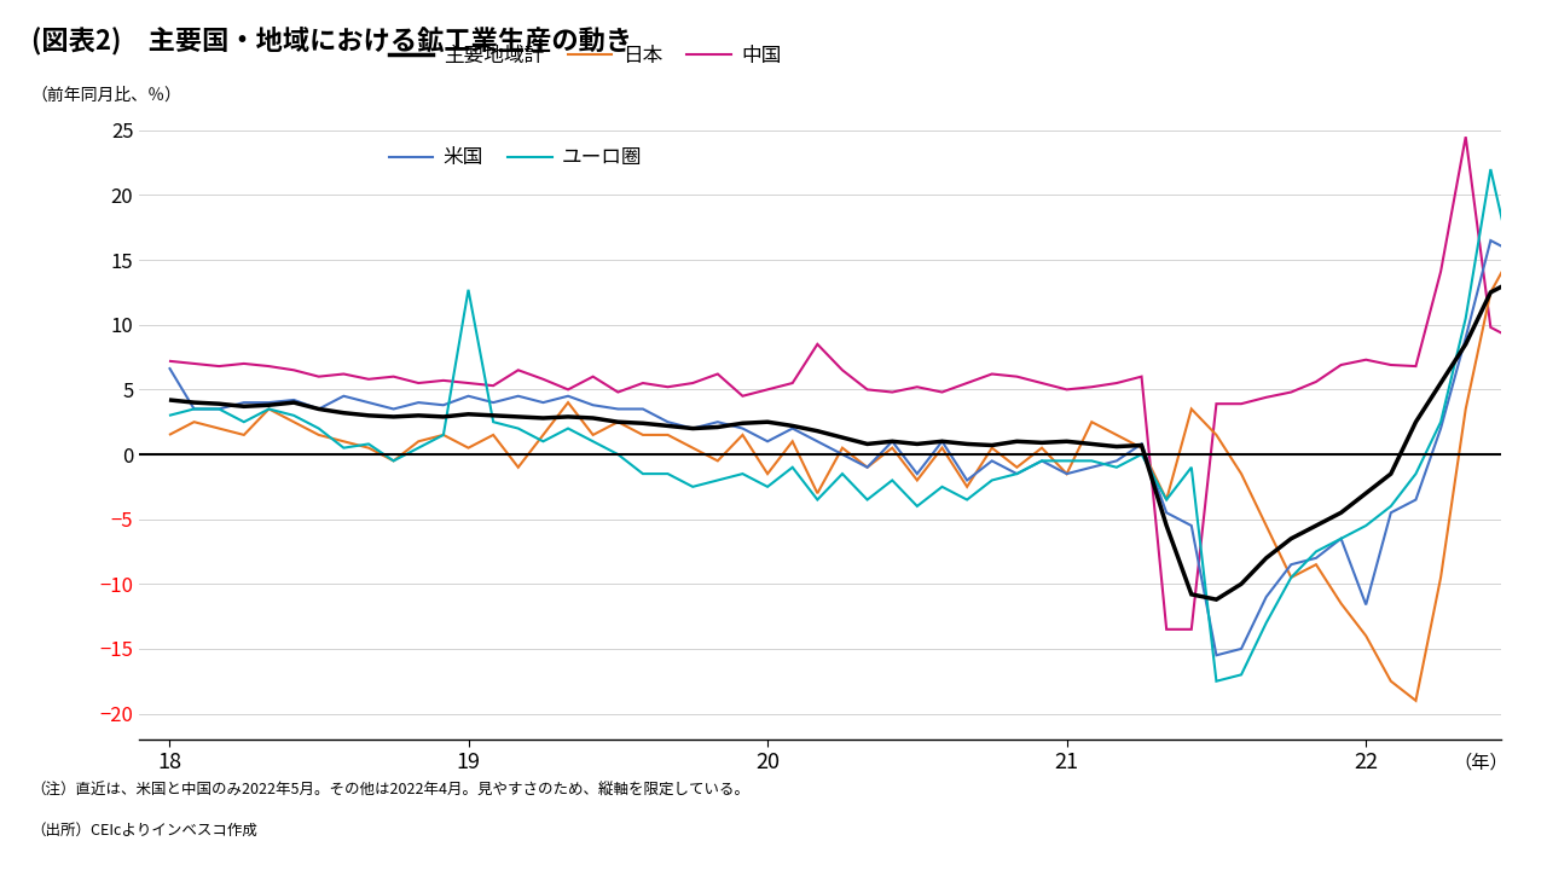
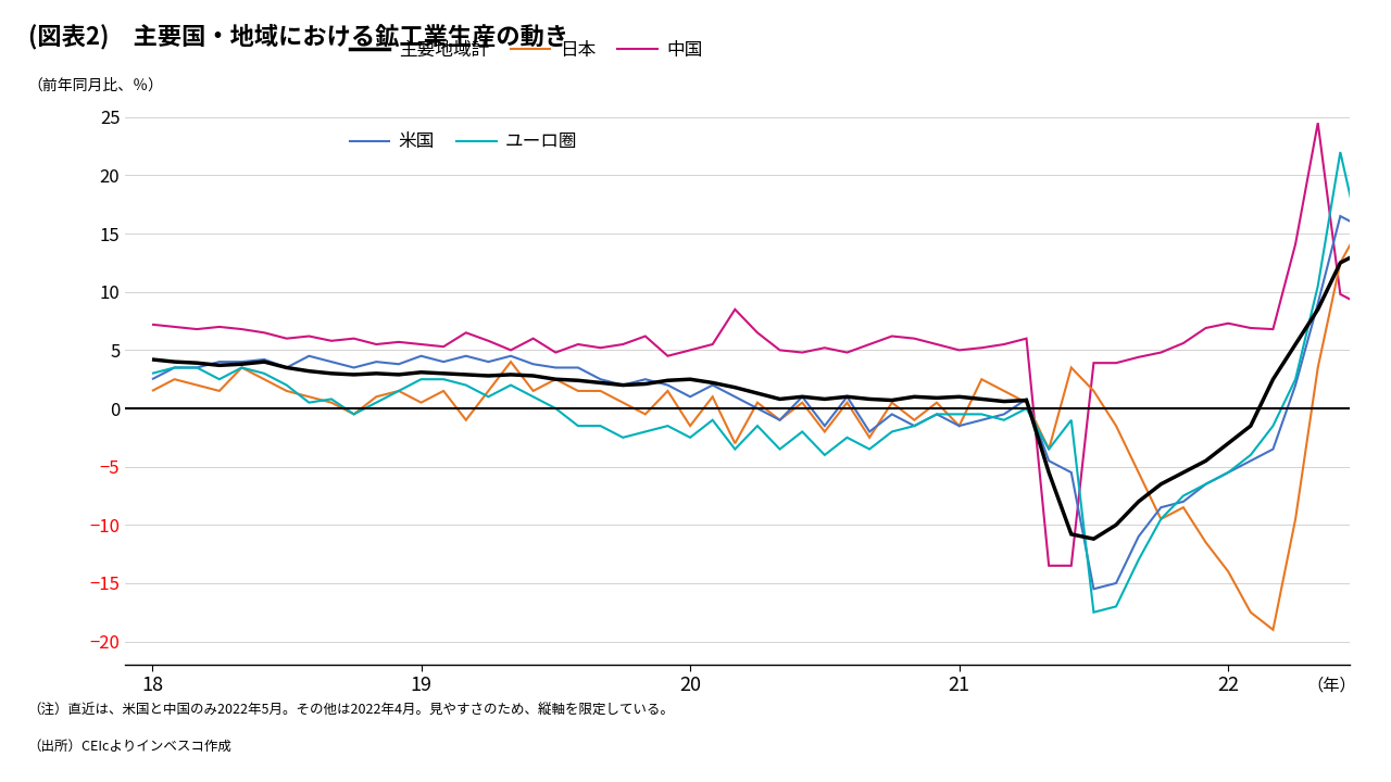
米国/18: 6.7 -> 2.5
ユーロ圈/19: 12.7 -> 2.5
米国/22: -11.6 -> -5.5
